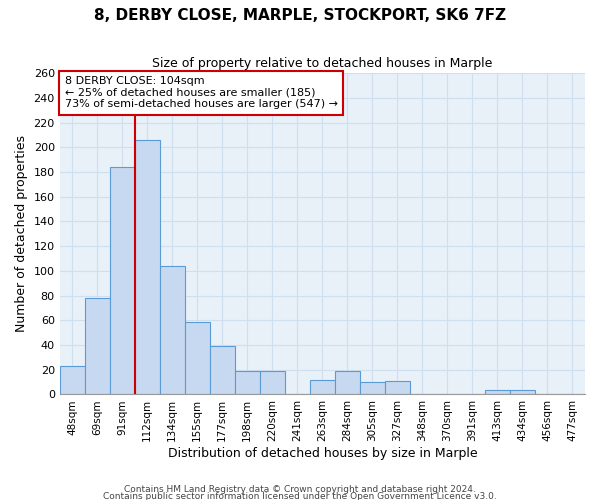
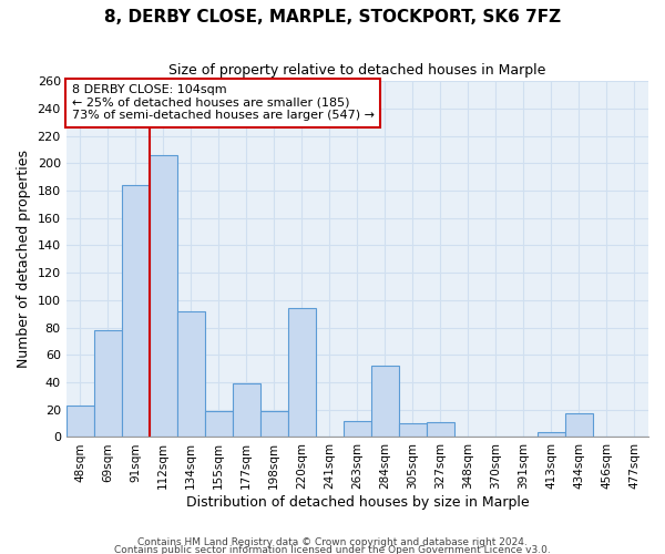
134sqm: 104 -> 92
155sqm: 59 -> 19
220sqm: 19 -> 94
284sqm: 19 -> 52
434sqm: 4 -> 17
